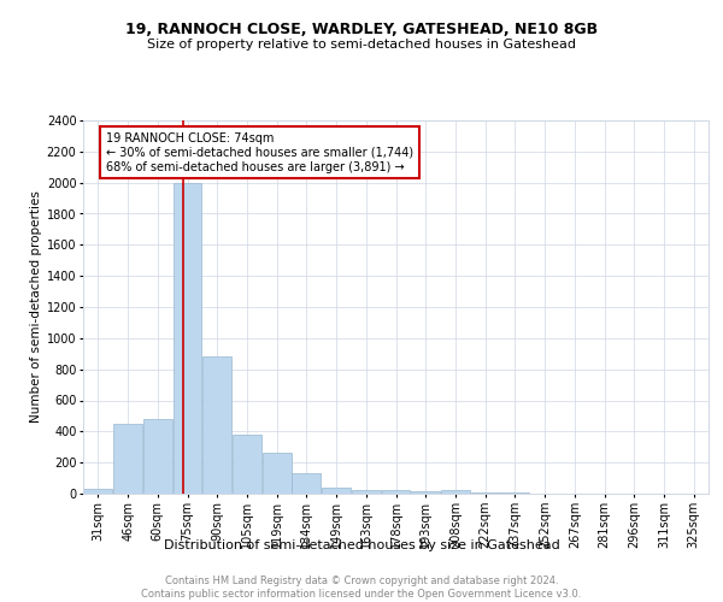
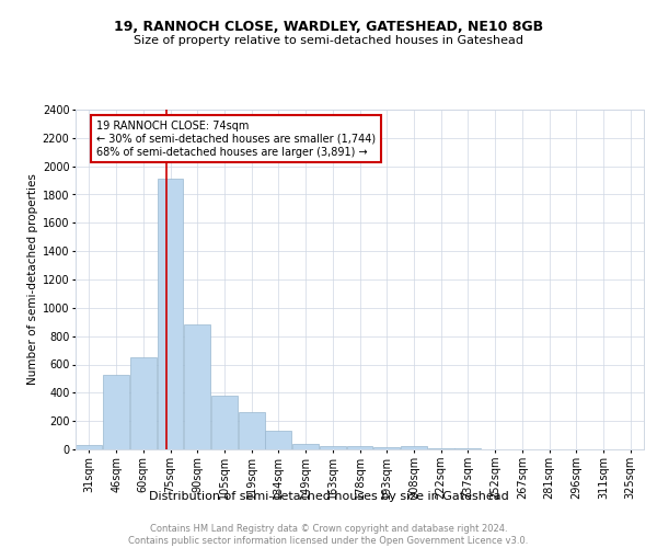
46sqm: 450 -> 530
60sqm: 480 -> 650
75sqm: 2000 -> 1910
